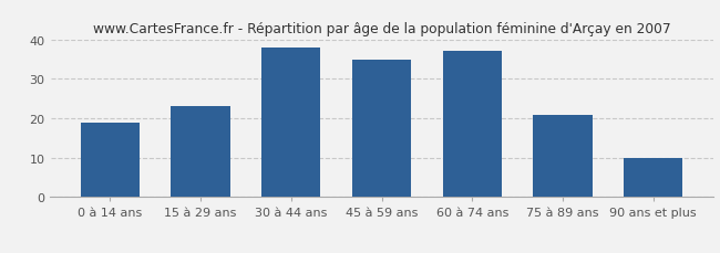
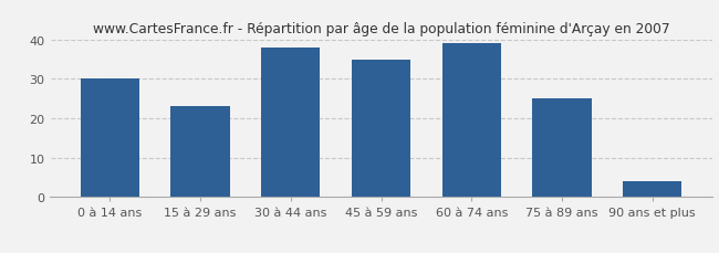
0 à 14 ans: 19 -> 30
60 à 74 ans: 37 -> 39
75 à 89 ans: 21 -> 25
90 ans et plus: 10 -> 4
